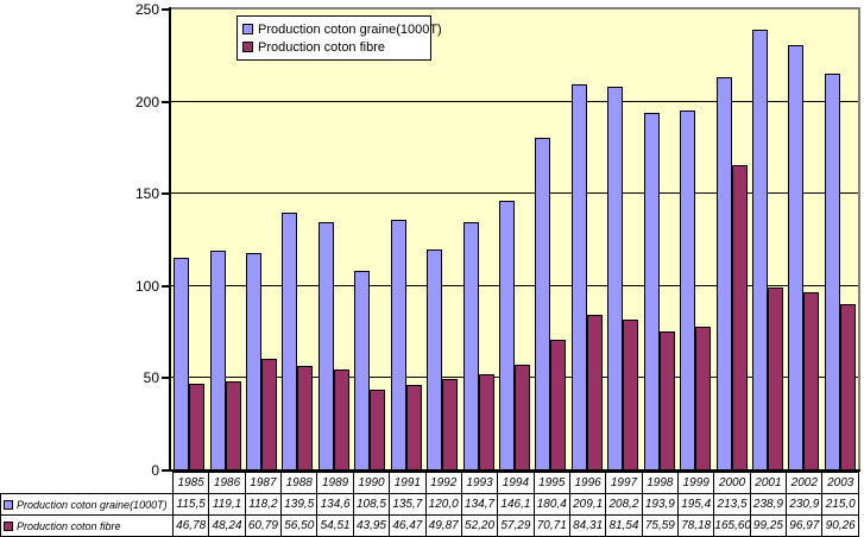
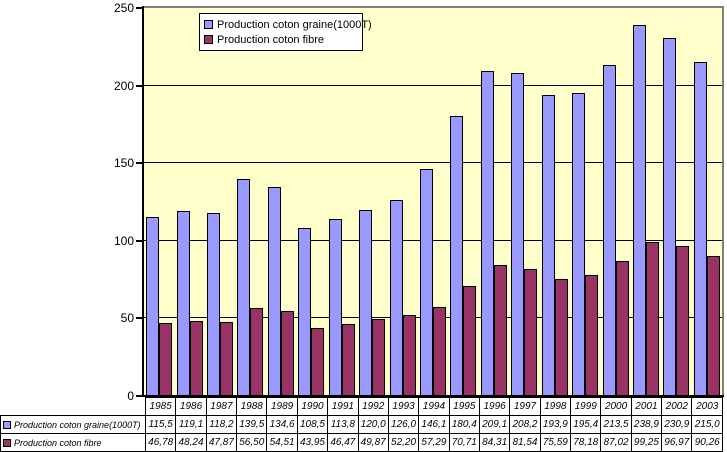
Production coton fibre/1987: 60,79 -> 47,87
Production coton graine(1000T)/1991: 135,7 -> 113,8
Production coton graine(1000T)/1993: 134,7 -> 126,0
Production coton fibre/2000: 165,60 -> 87,02
